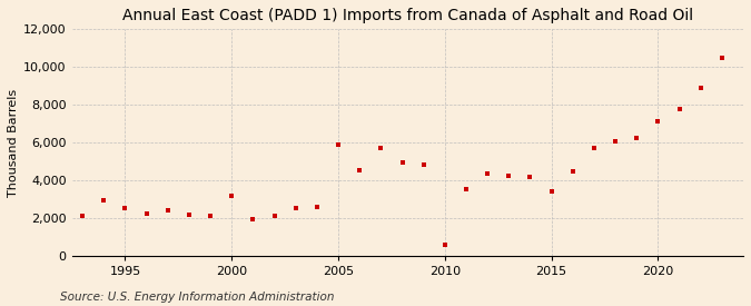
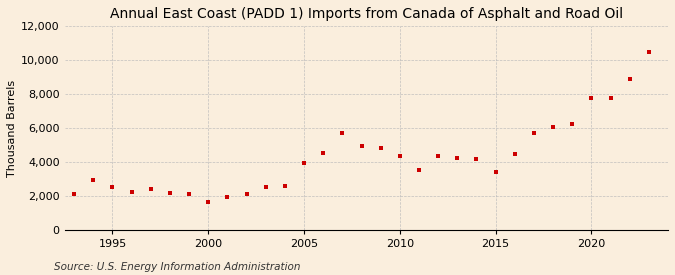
2000: 3,200 -> 1,600
2005: 5,900 -> 4,000
2010: 600 -> 4,400
2020: 7,100 -> 7,800
